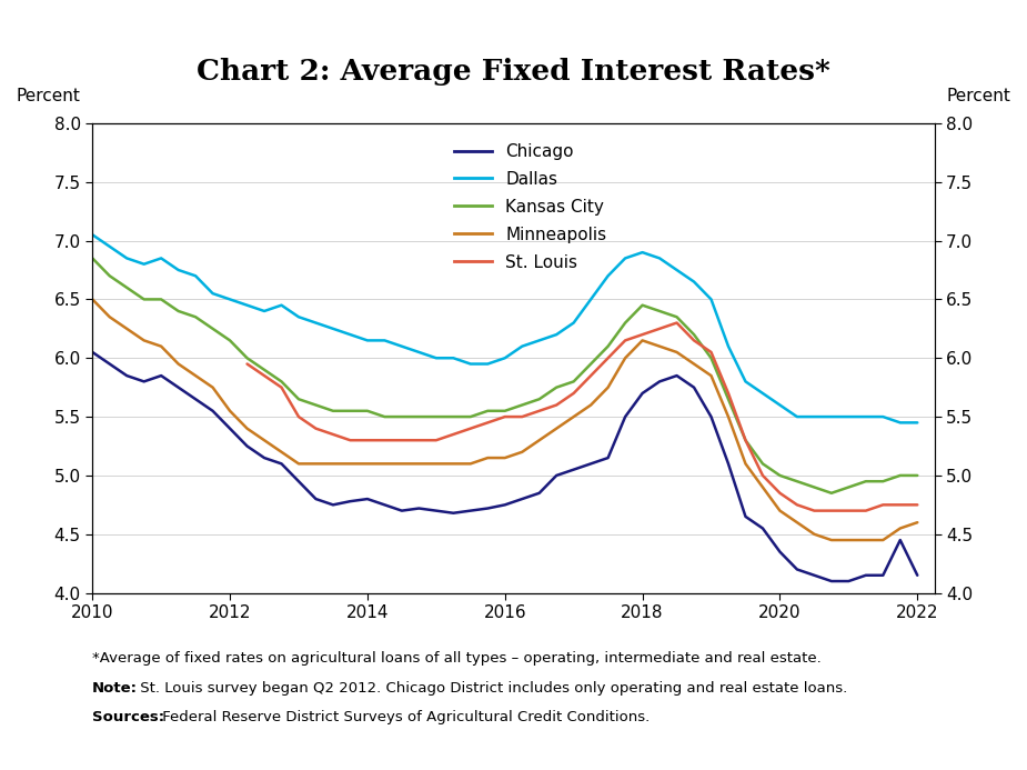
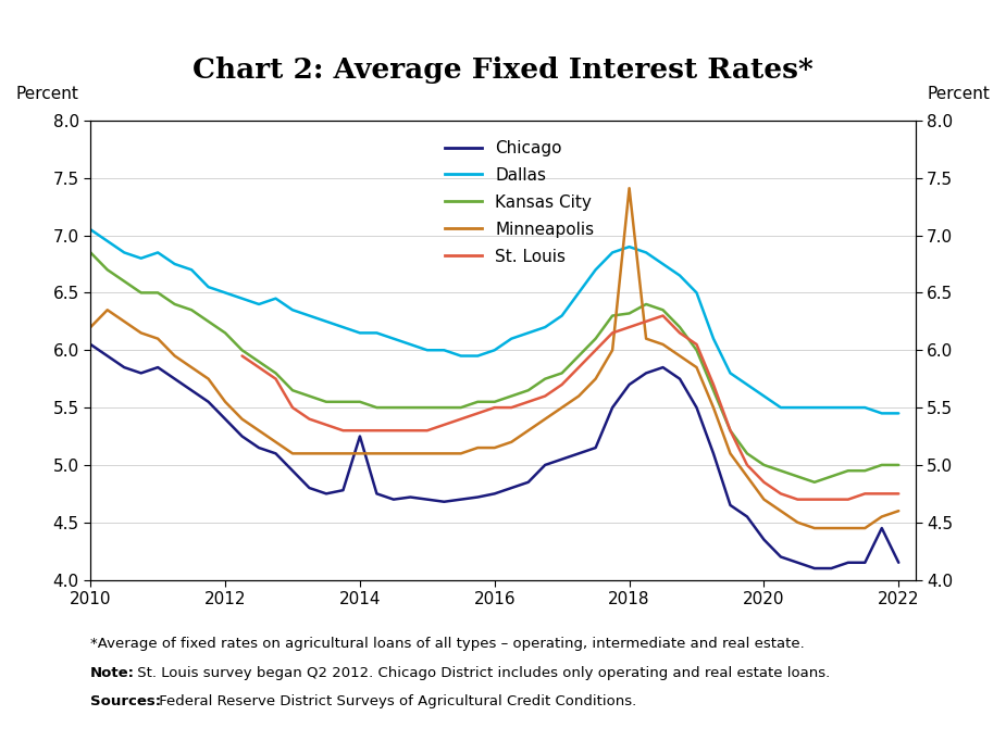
Minneapolis/2010: 6.50 -> 6.20
Chicago/2014: 4.80 -> 5.25
Kansas City/2018: 6.45 -> 6.32
Minneapolis/2018: 6.15 -> 7.41
